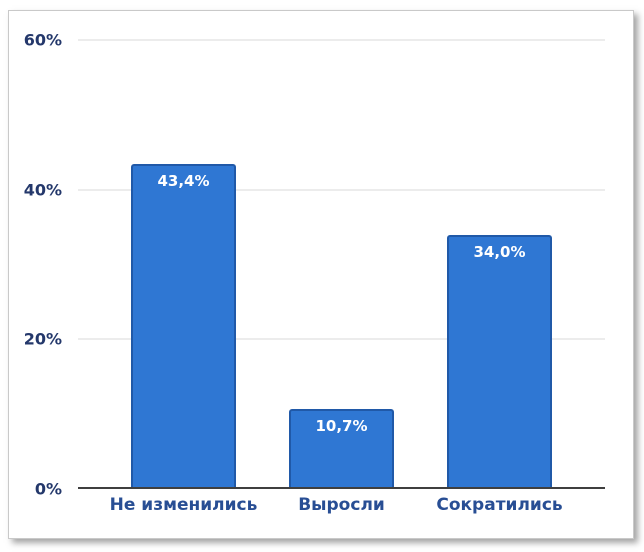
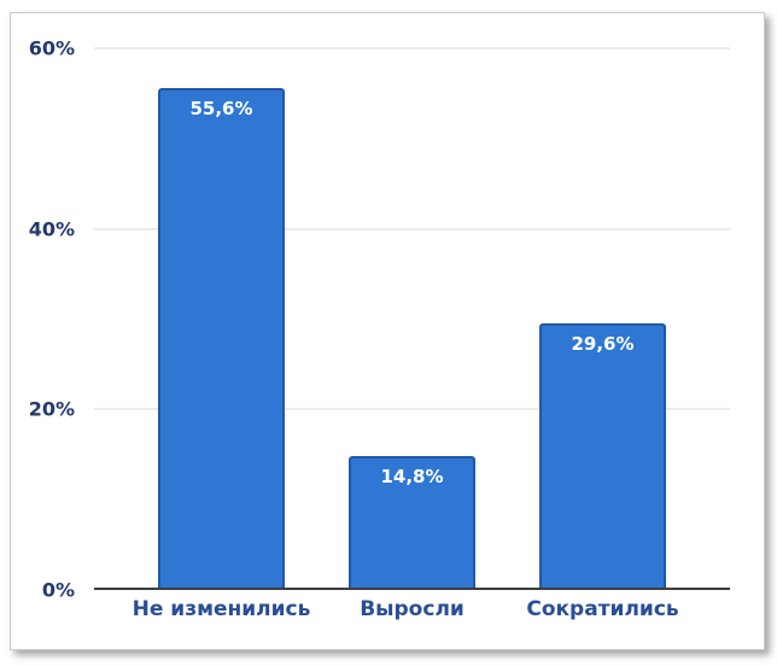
Не изменились: 43,4% -> 55,6%
Выросли: 10,7% -> 14,8%
Сократились: 34,0% -> 29,6%
